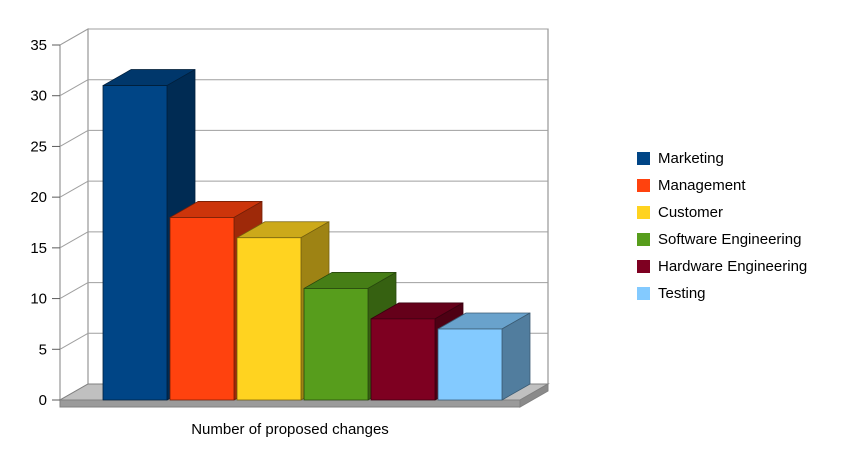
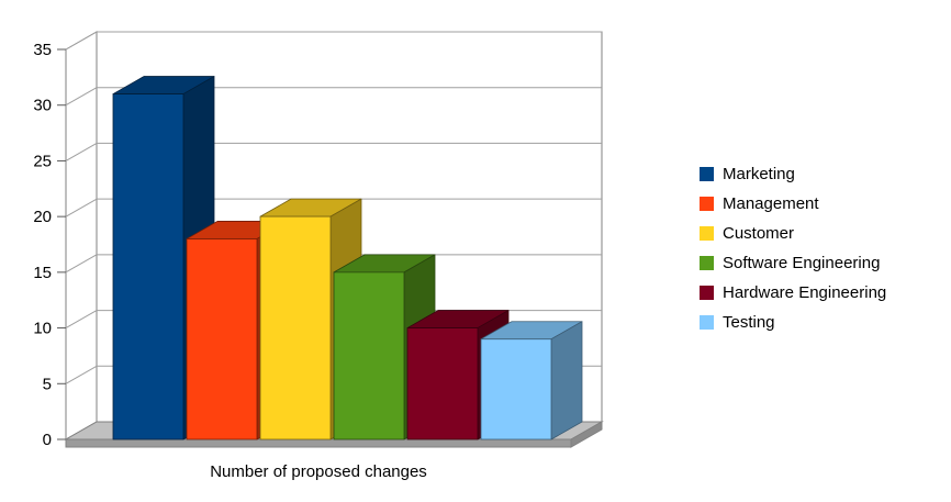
Customer: 16 -> 20
Software Engineering: 11 -> 15
Hardware Engineering: 8 -> 10
Testing: 7 -> 9
